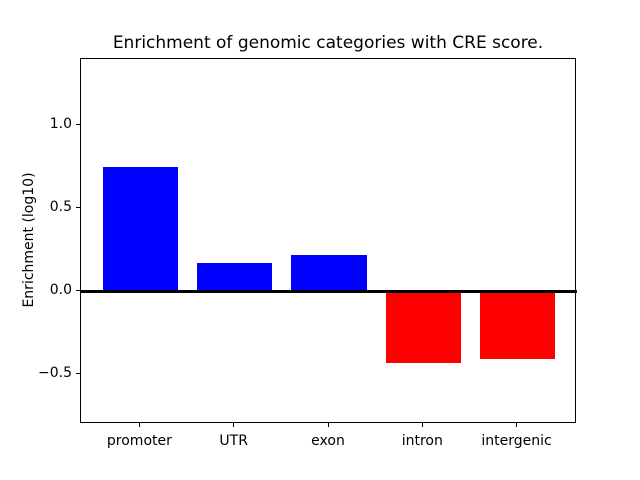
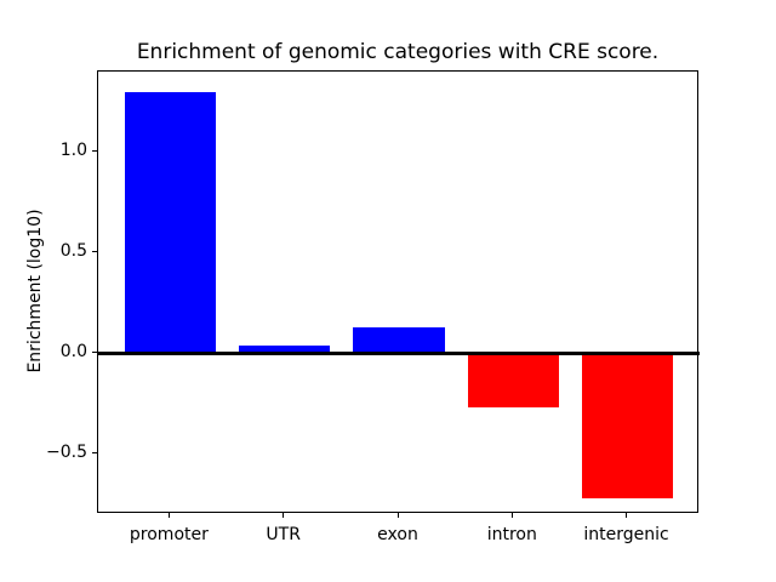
promoter: 0.75 -> 1.30
UTR: 0.17 -> 0.04
exon: 0.22 -> 0.13
intron: -0.43 -> -0.27
intergenic: -0.41 -> -0.72
